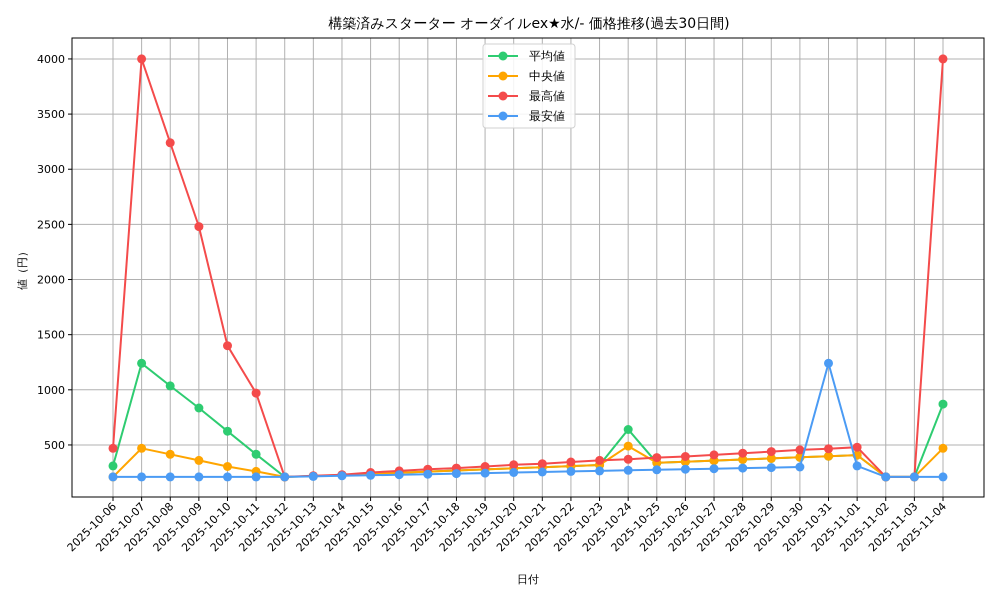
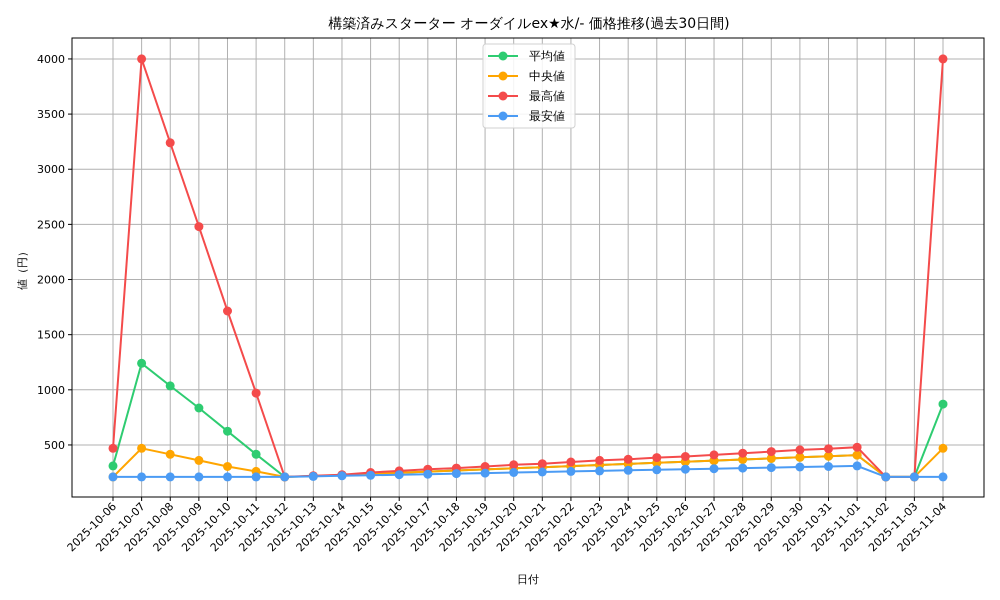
最高値/2025-10-10: 1400 -> 1720
平均値/2025-10-24: 640 -> 330
中央値/2025-10-24: 490 -> 330
最安値/2025-10-31: 1240 -> 300
